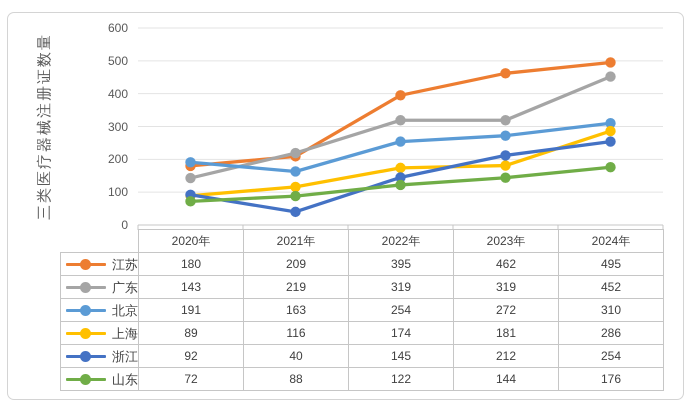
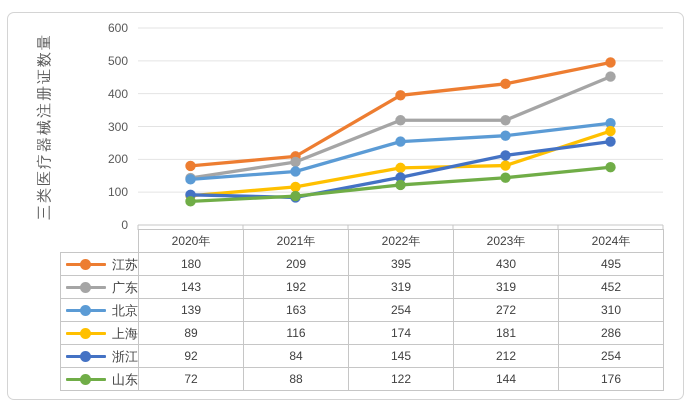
北京/2020年: 191 -> 139
广东/2021年: 219 -> 192
浙江/2021年: 40 -> 84
江苏/2023年: 462 -> 430
